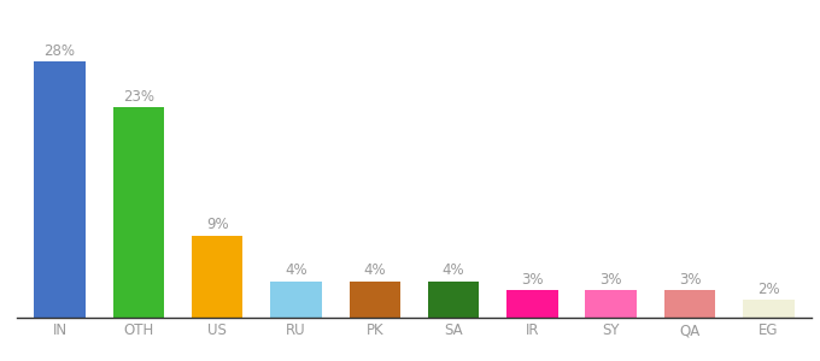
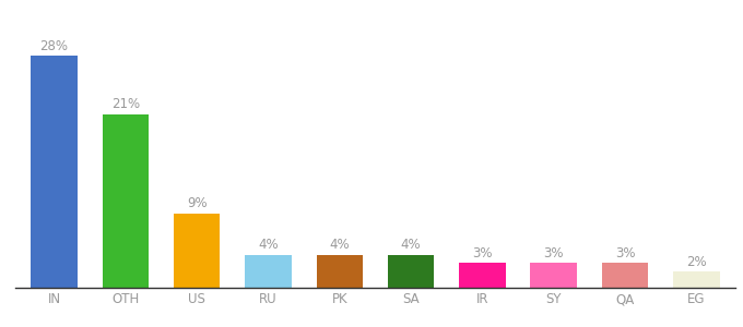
OTH: 23% -> 21%
